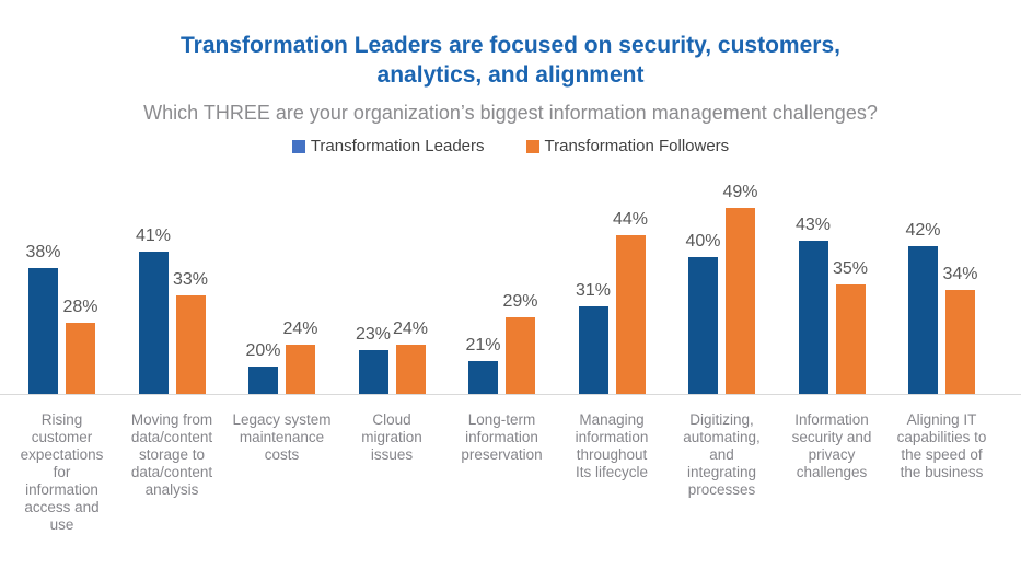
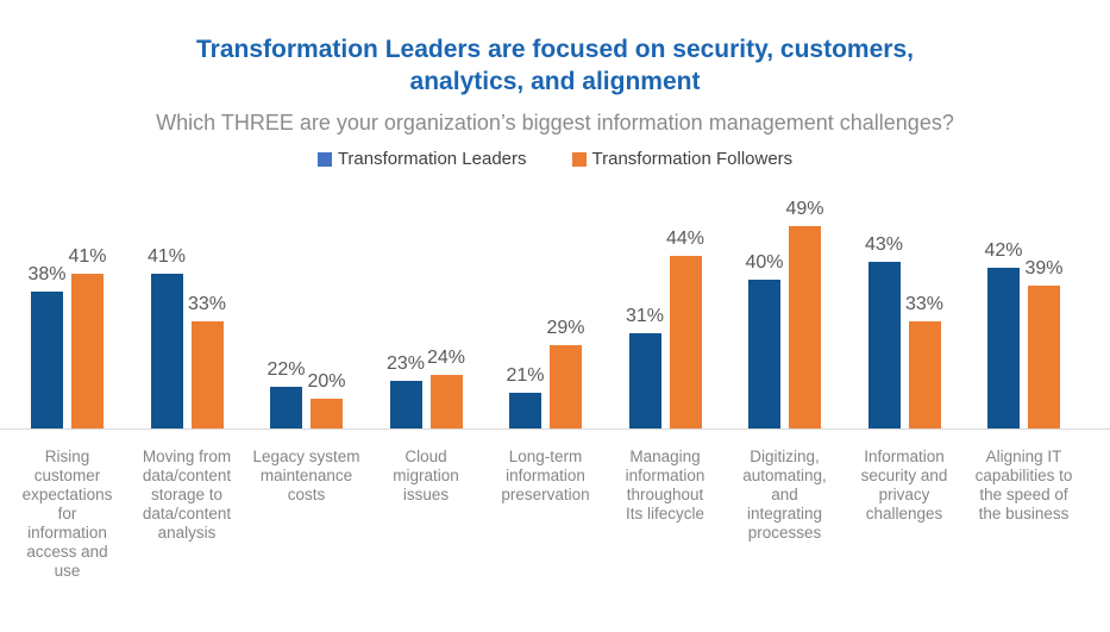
Transformation Followers/Rising customer expectations for information access and use: 28% -> 41%
Transformation Leaders/Legacy system maintenance costs: 20% -> 22%
Transformation Followers/Legacy system maintenance costs: 24% -> 20%
Transformation Followers/Information security and privacy challenges: 35% -> 33%
Transformation Followers/Aligning IT capabilities to the speed of the business: 34% -> 39%
